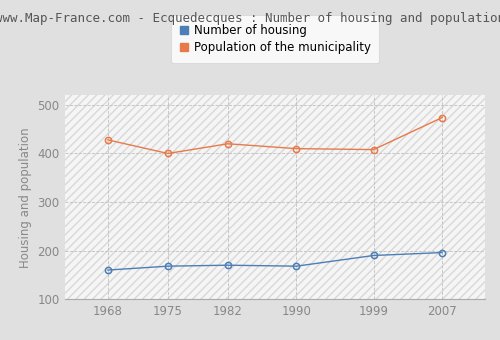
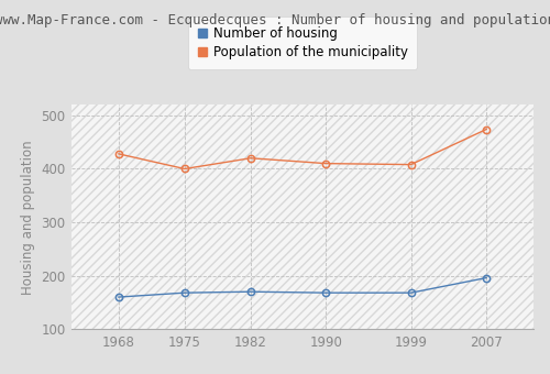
Number of housing/1999: 190 -> 168
